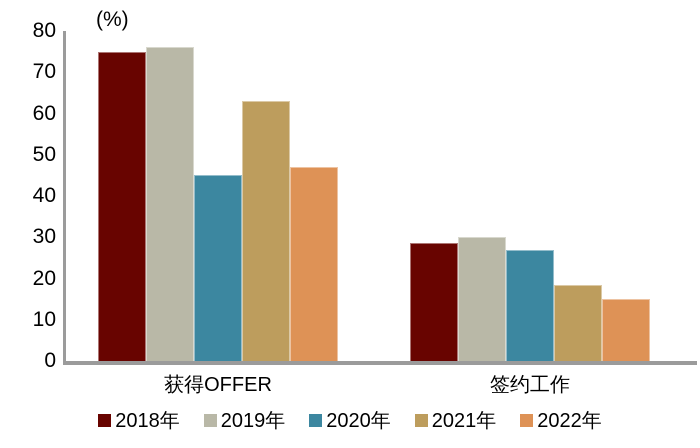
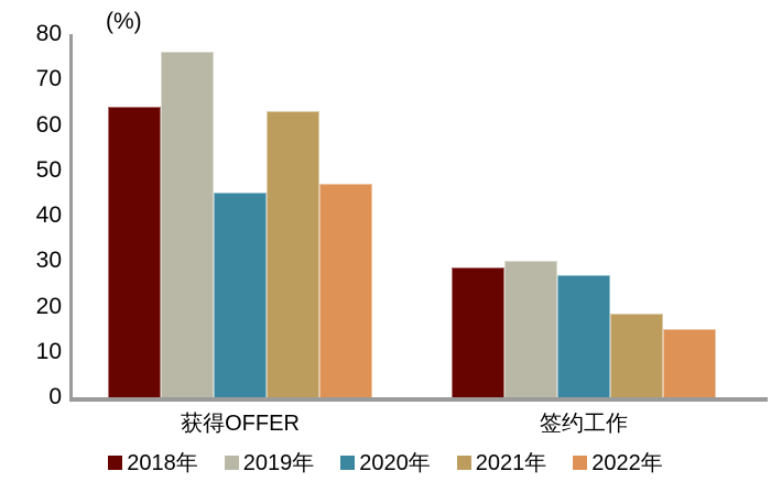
2018年/获得OFFER: 75 -> 64
